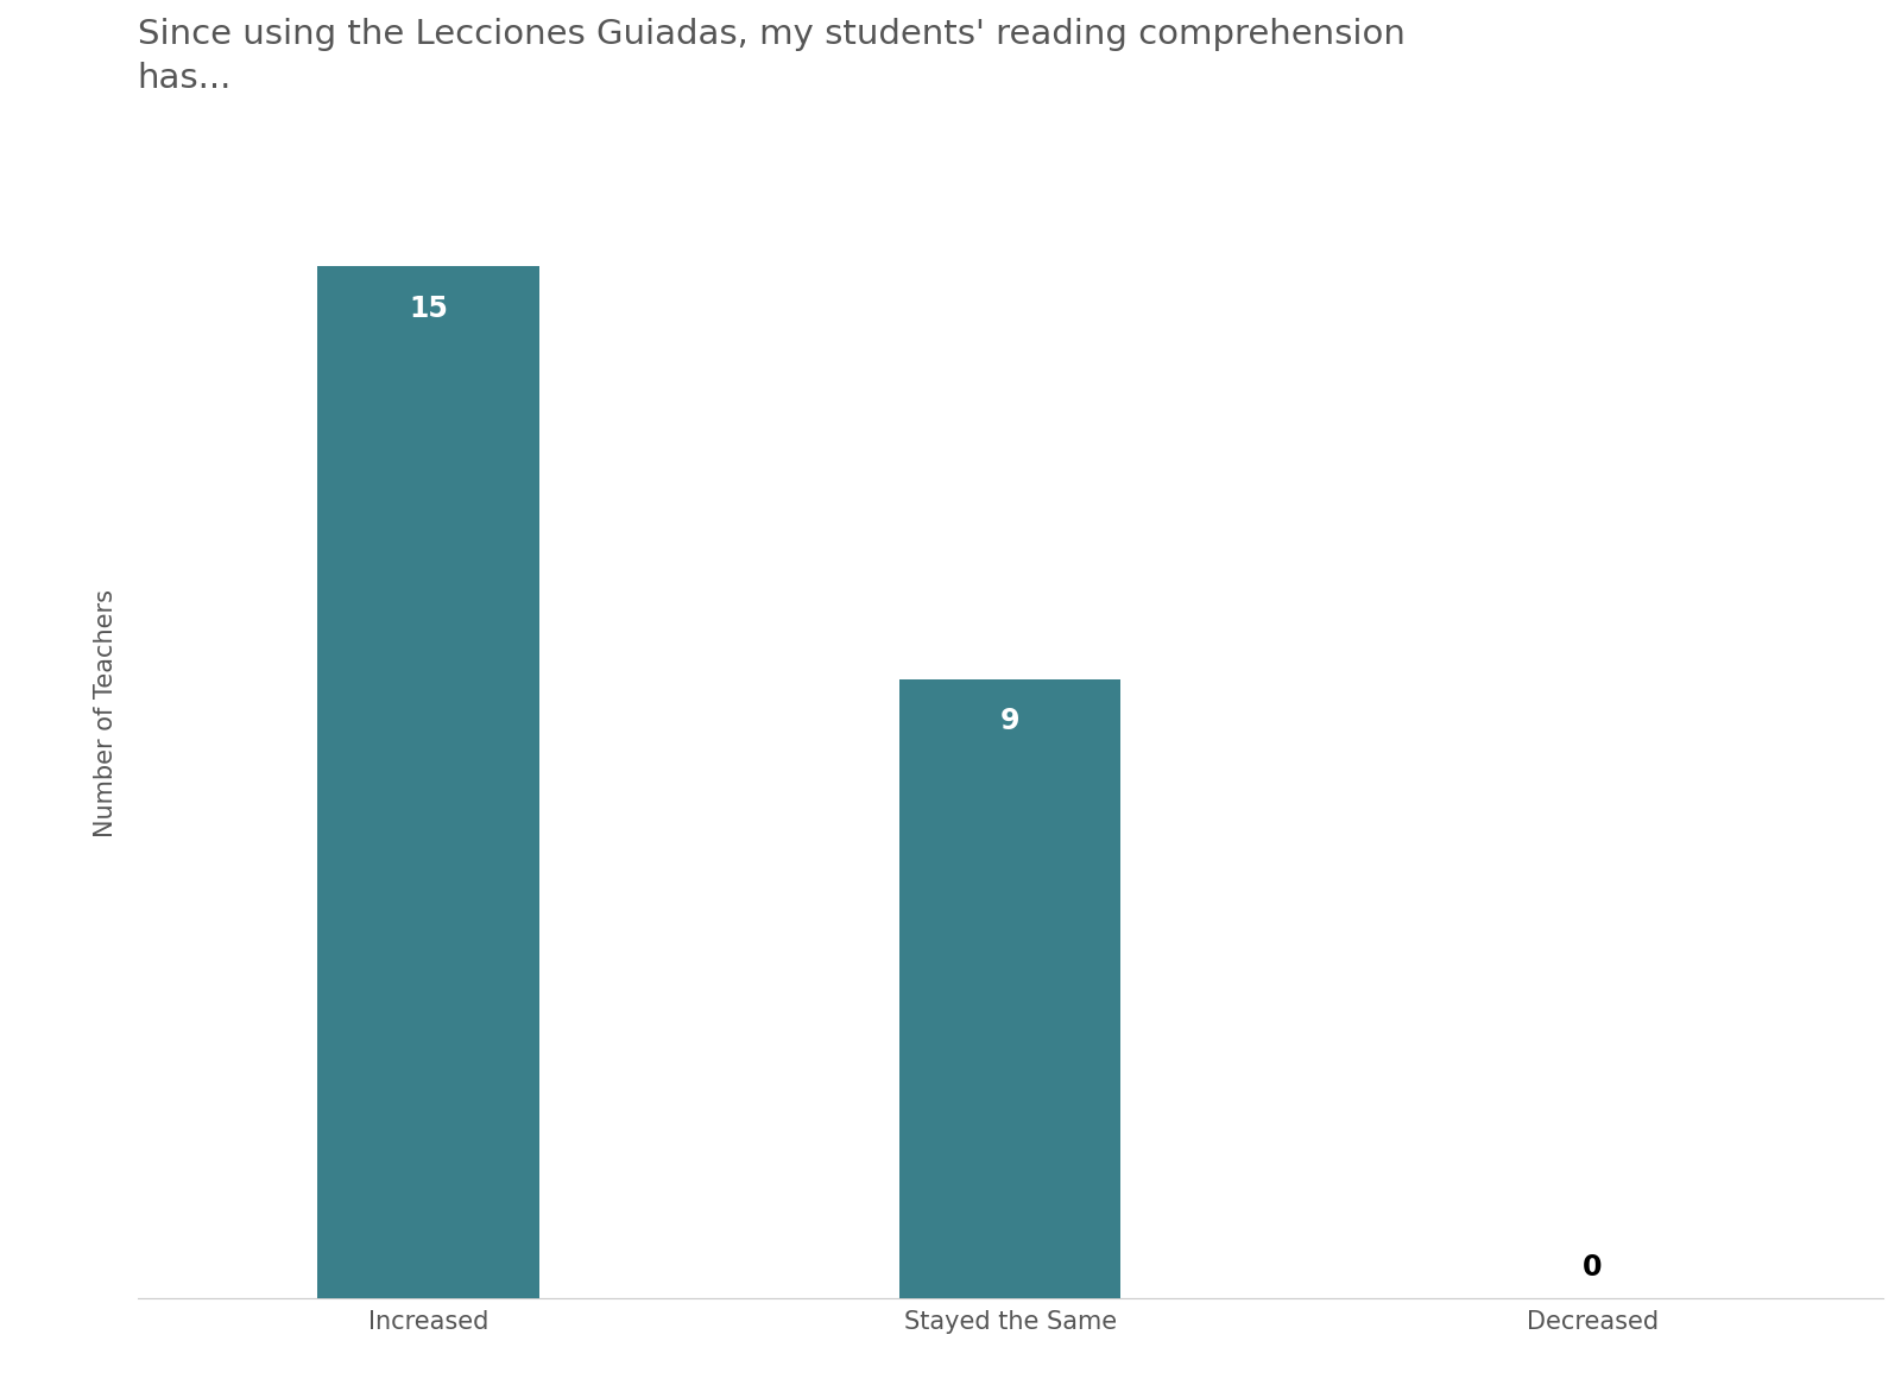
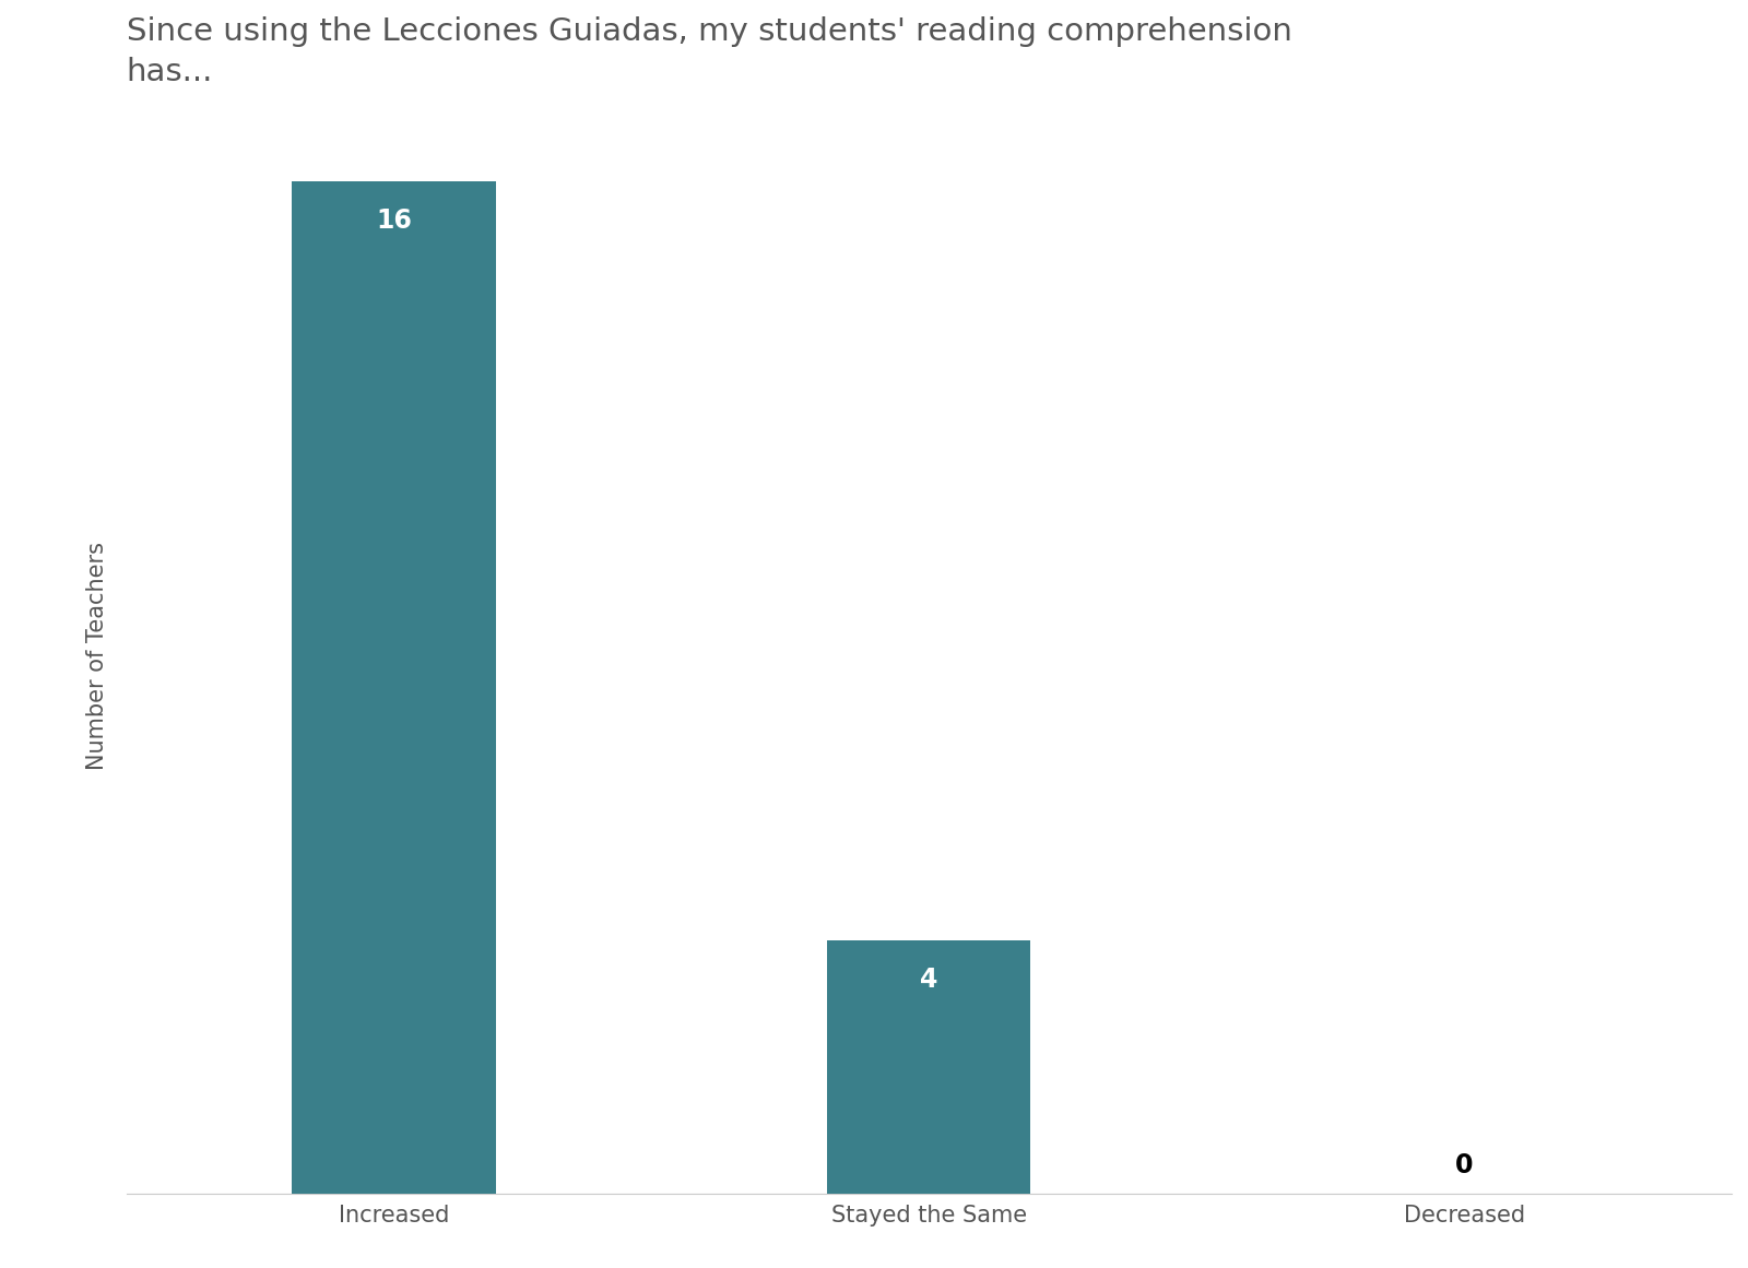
Increased: 15 -> 16
Stayed the Same: 9 -> 4
